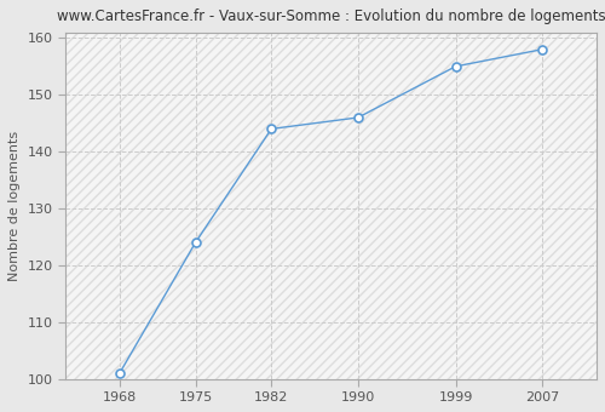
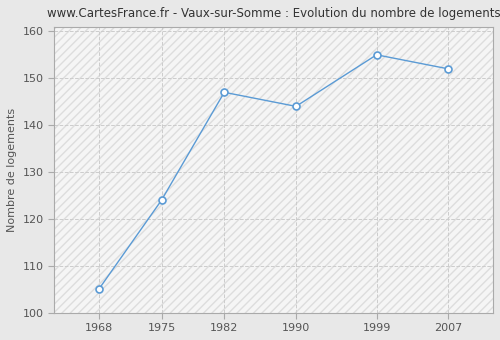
1968: 101 -> 105
1982: 144 -> 147
1990: 146 -> 144
2007: 158 -> 152
